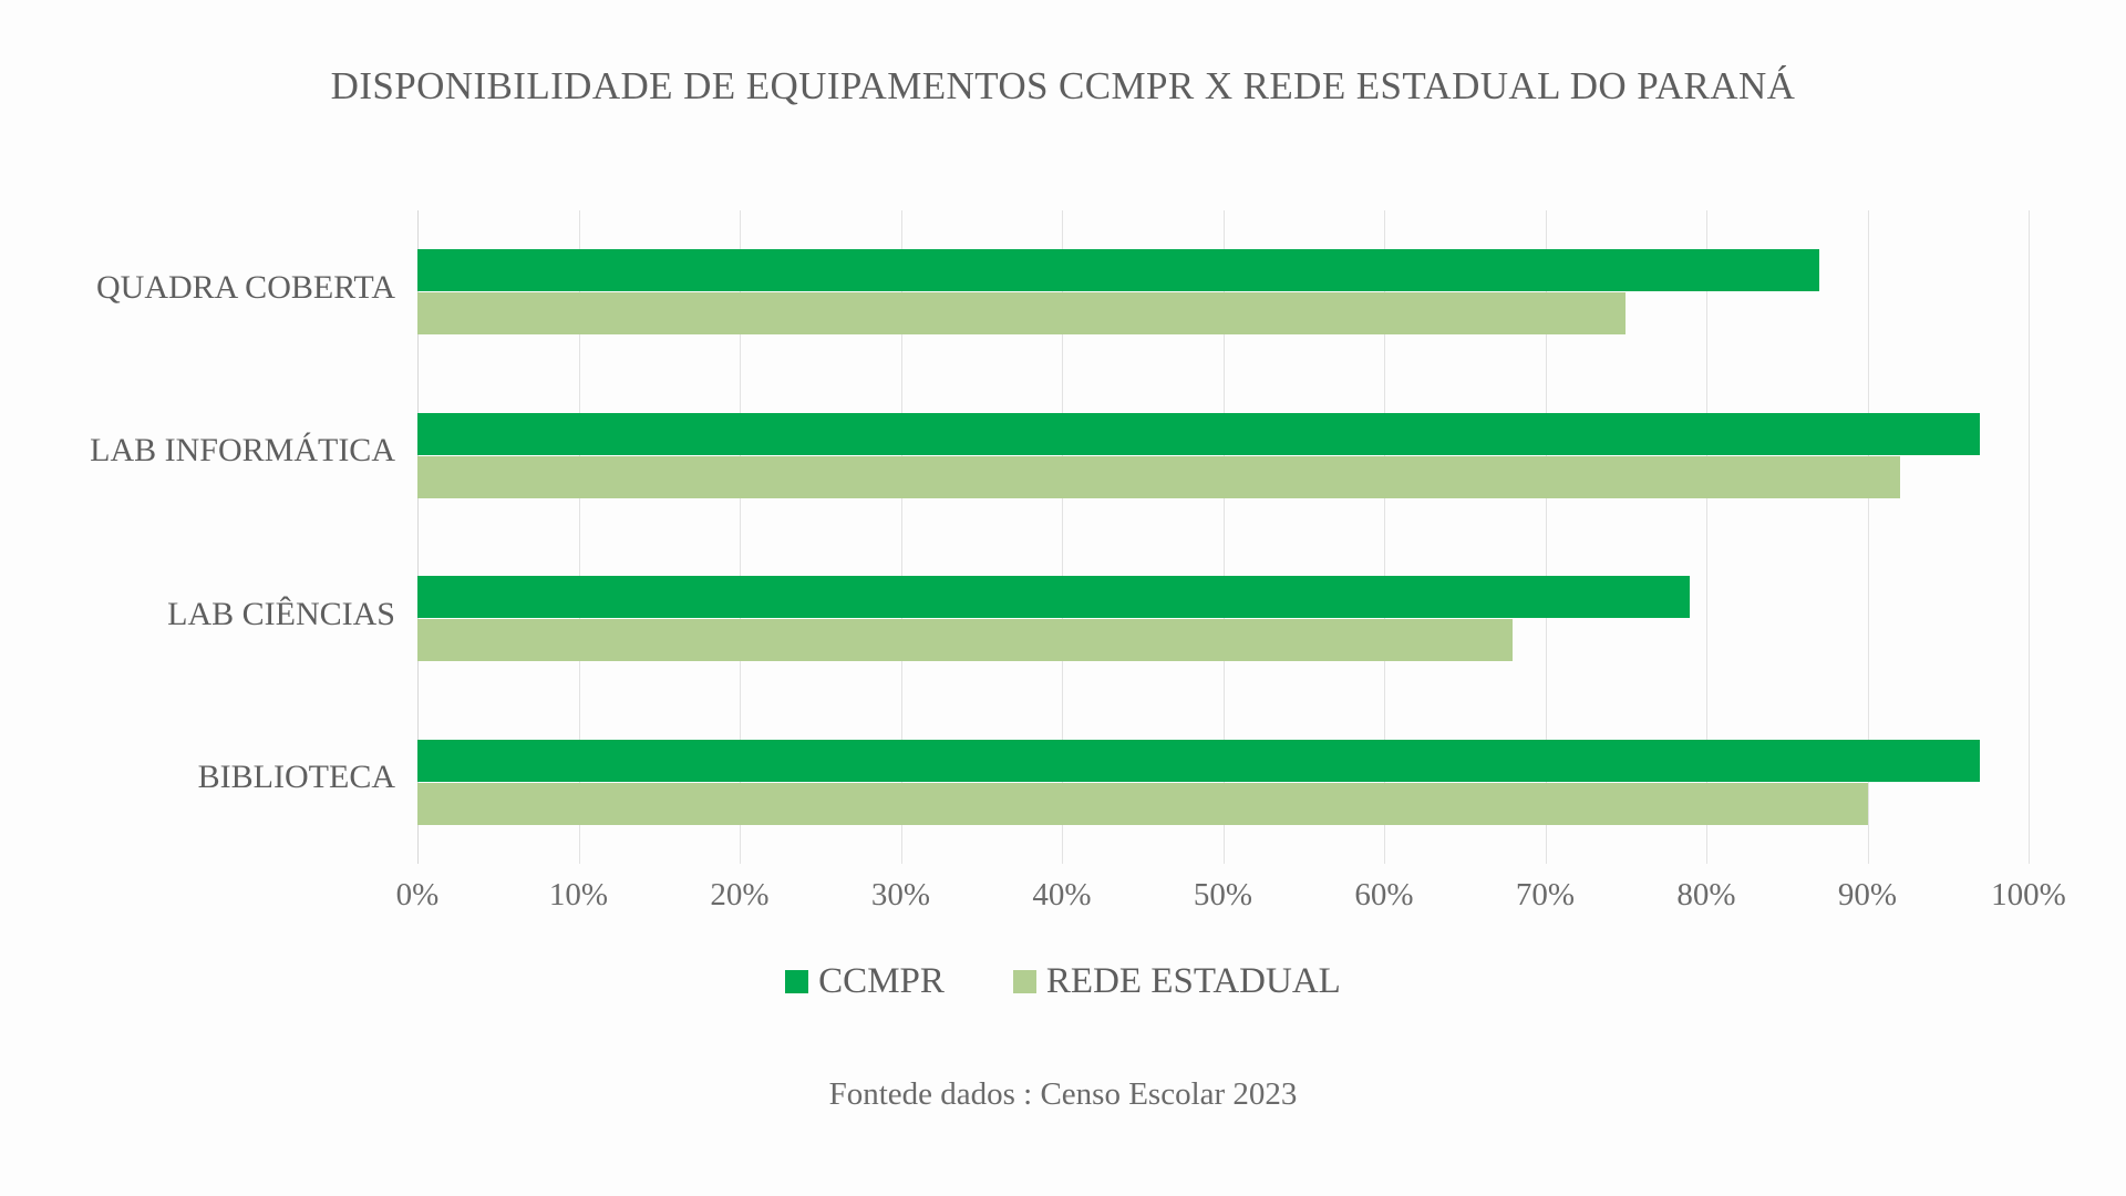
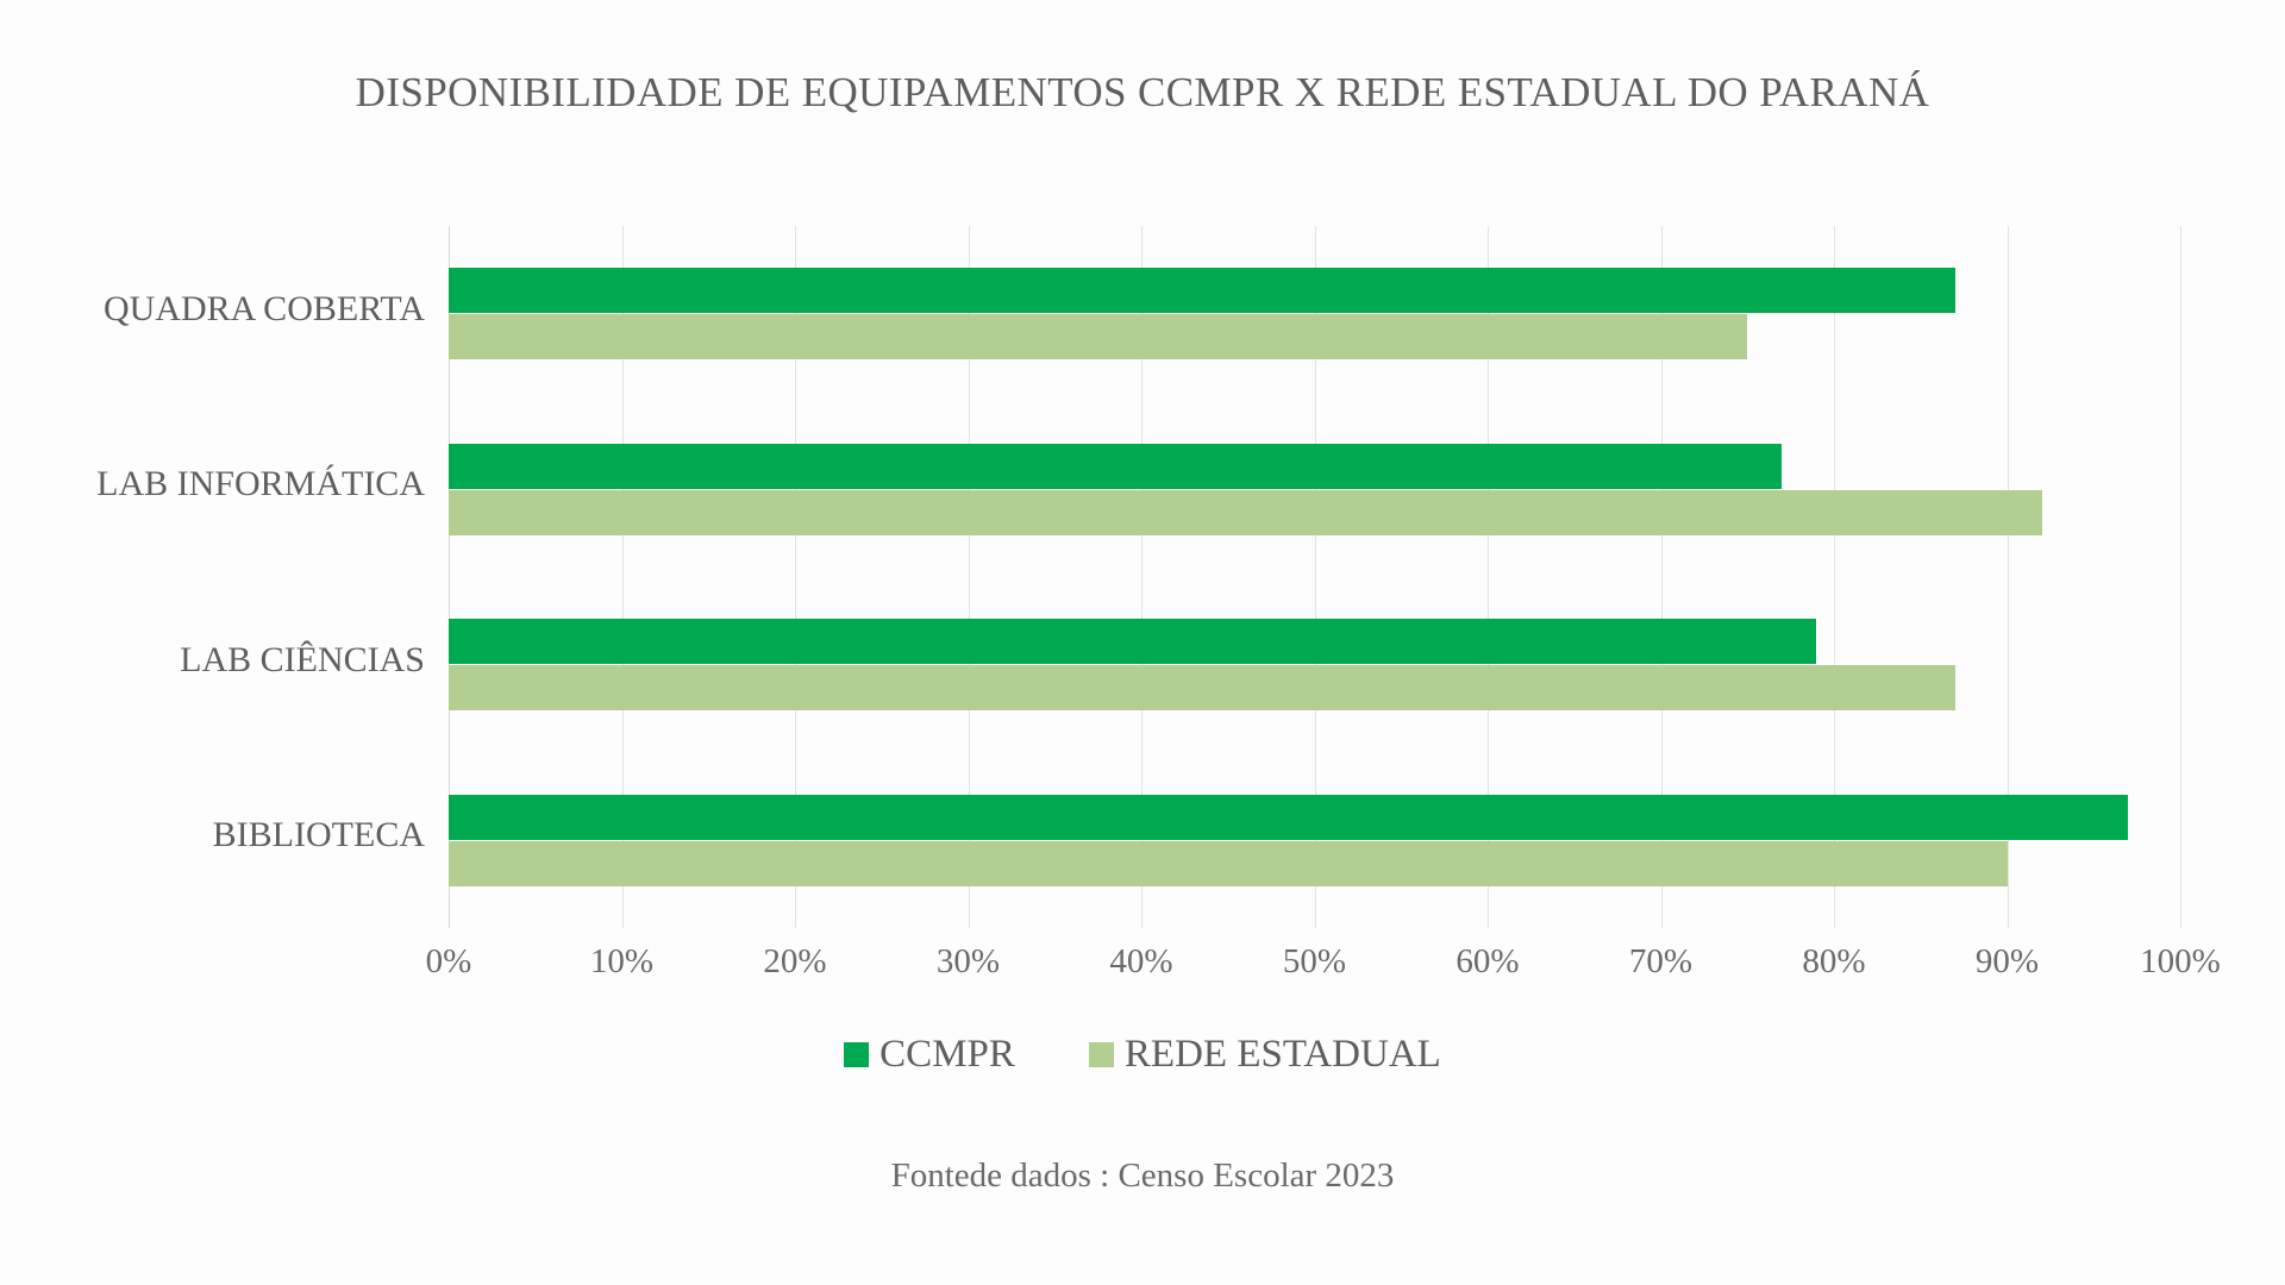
CCMPR/LAB INFORMÁTICA: 97% -> 77%
REDE ESTADUAL/LAB CIÊNCIAS: 68% -> 87%
